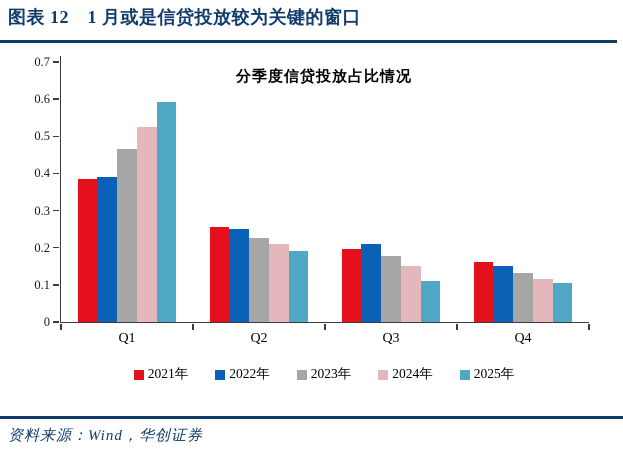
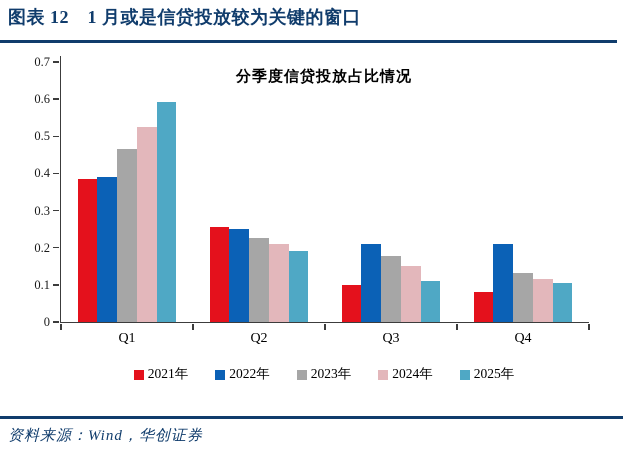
2021年/Q3: 0.20 -> 0.10
2021年/Q4: 0.16 -> 0.08
2022年/Q4: 0.15 -> 0.21
